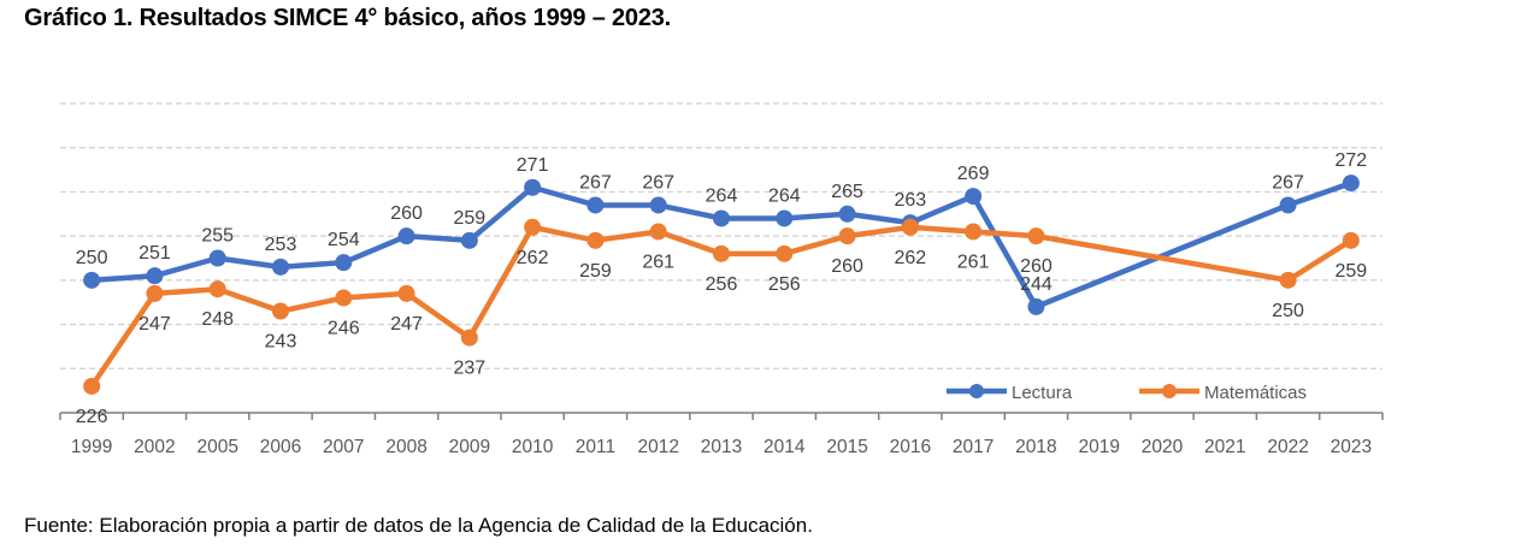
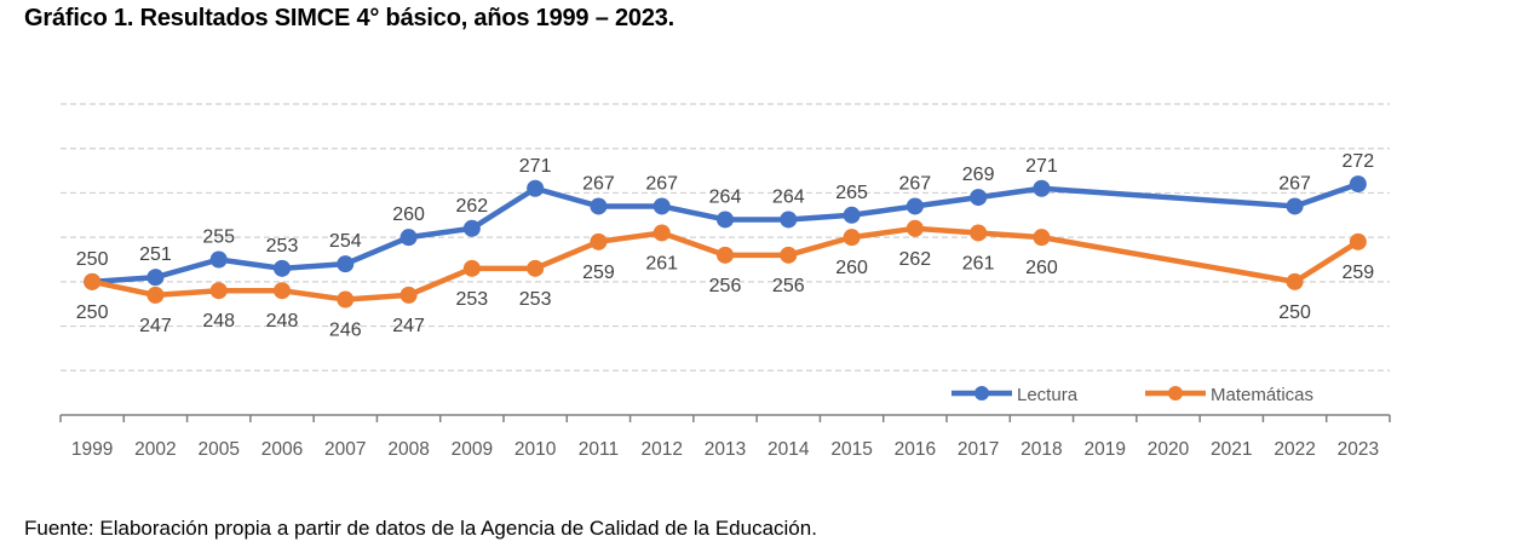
Matemáticas/1999: 226 -> 250
Matemáticas/2006: 243 -> 248
Lectura/2009: 259 -> 262
Matemáticas/2009: 237 -> 253
Matemáticas/2010: 262 -> 253
Lectura/2016: 263 -> 267
Lectura/2018: 244 -> 271
